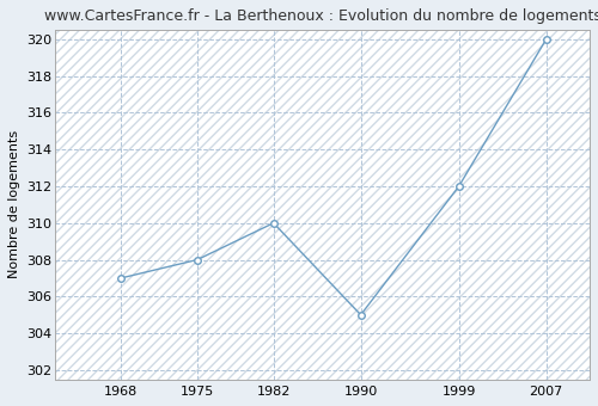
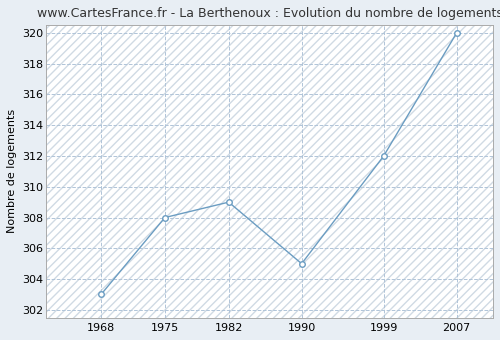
1968: 307 -> 303
1982: 310 -> 309
